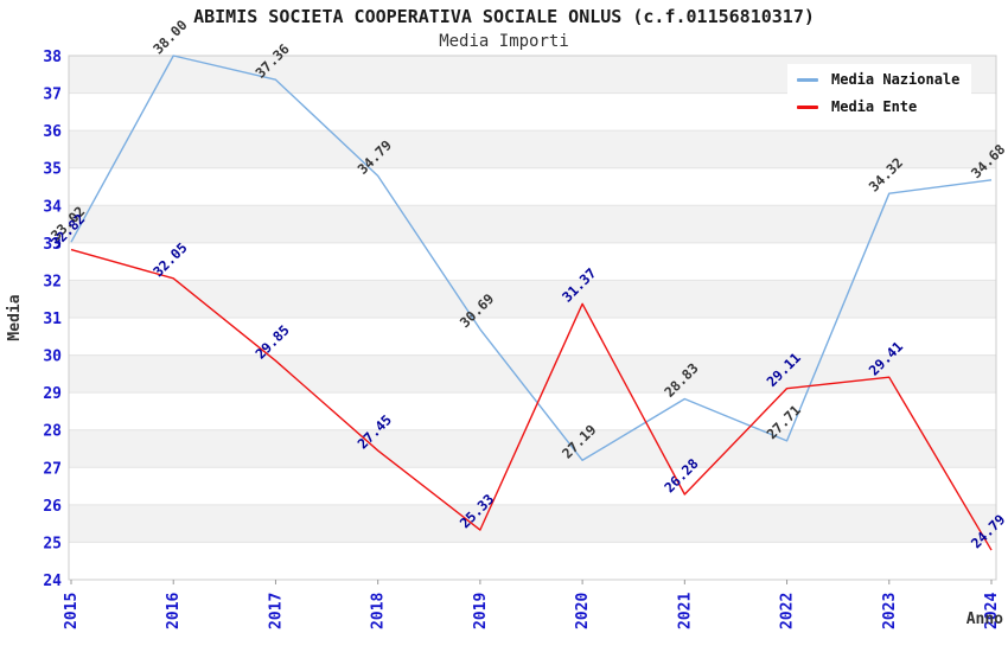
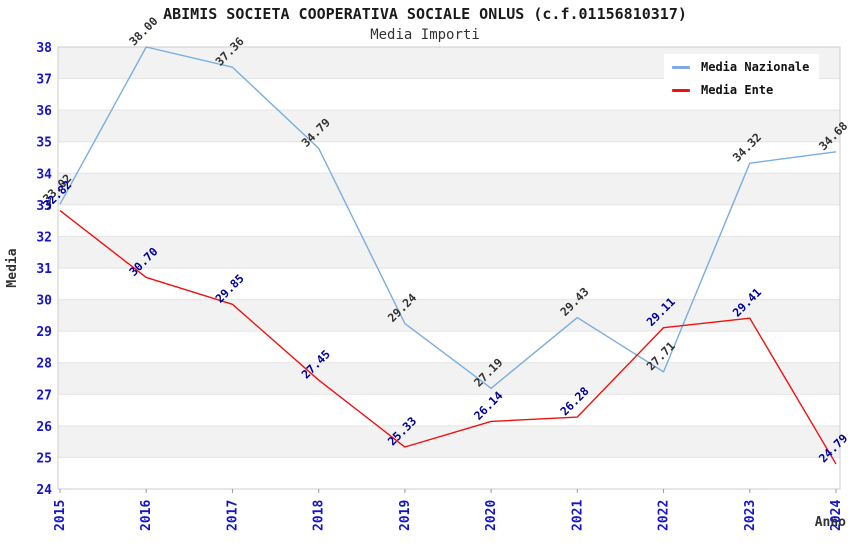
Media Ente/2016: 32.05 -> 30.70
Media Nazionale/2019: 30.69 -> 29.24
Media Ente/2020: 31.37 -> 26.14
Media Nazionale/2021: 28.83 -> 29.43
